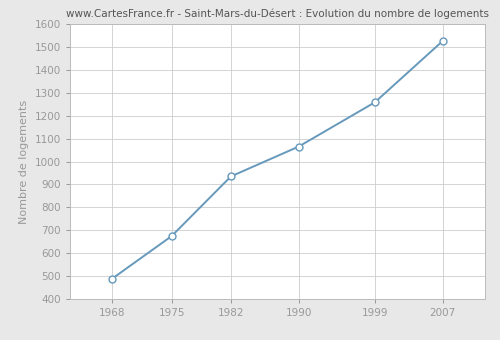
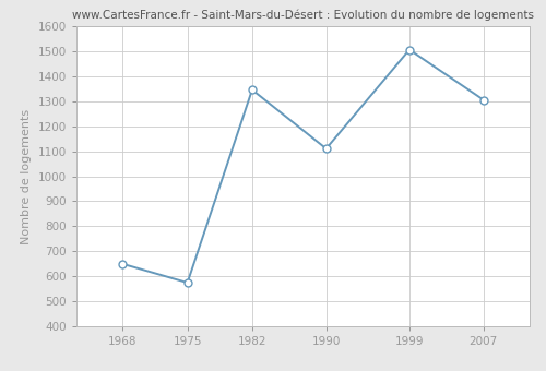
1968: 490 -> 650
1975: 675 -> 575
1982: 935 -> 1345
1990: 1065 -> 1110
1999: 1258 -> 1505
2007: 1525 -> 1305
